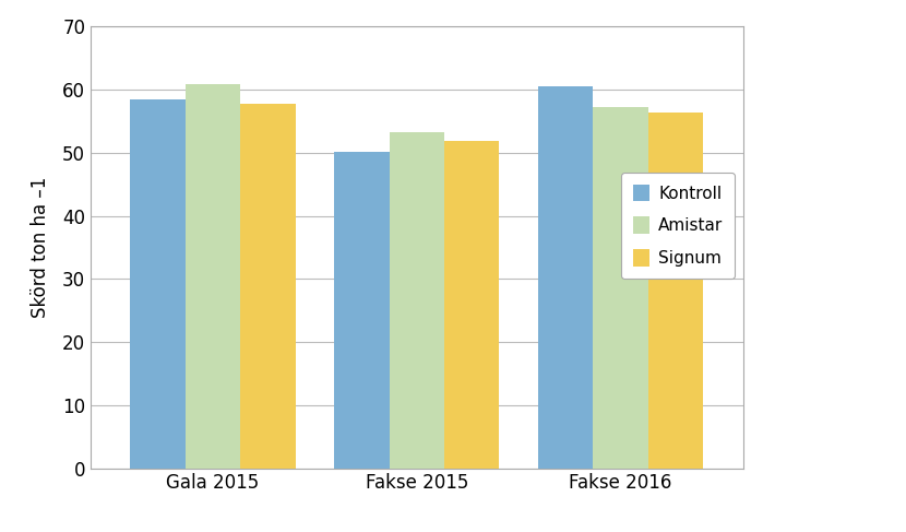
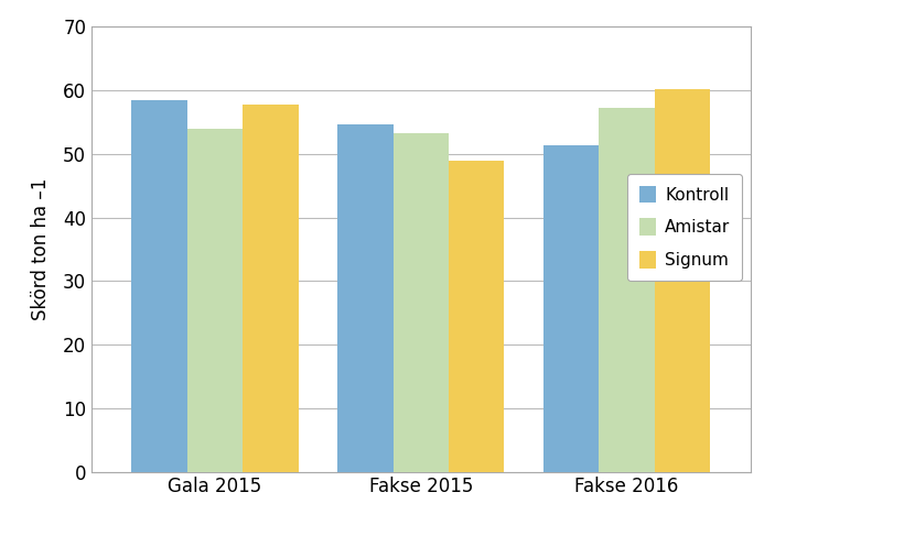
Amistar/Gala 2015: 60.8 -> 54.0
Kontroll/Fakse 2015: 50.2 -> 54.6
Signum/Fakse 2015: 51.8 -> 49.0
Kontroll/Fakse 2016: 60.6 -> 51.4
Signum/Fakse 2016: 56.4 -> 60.2
